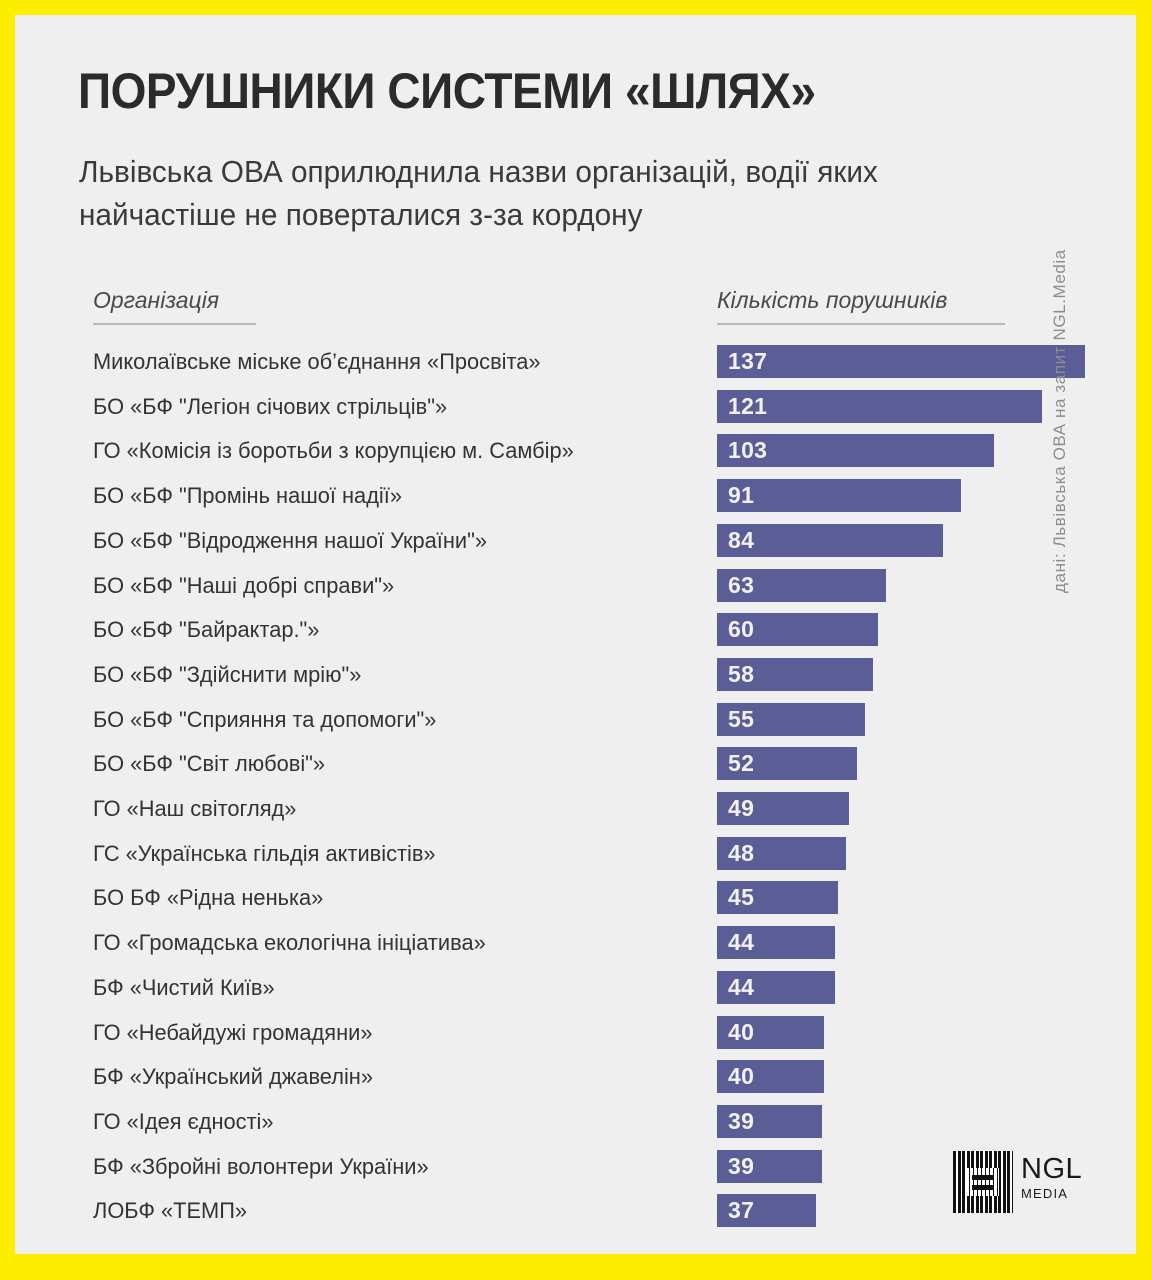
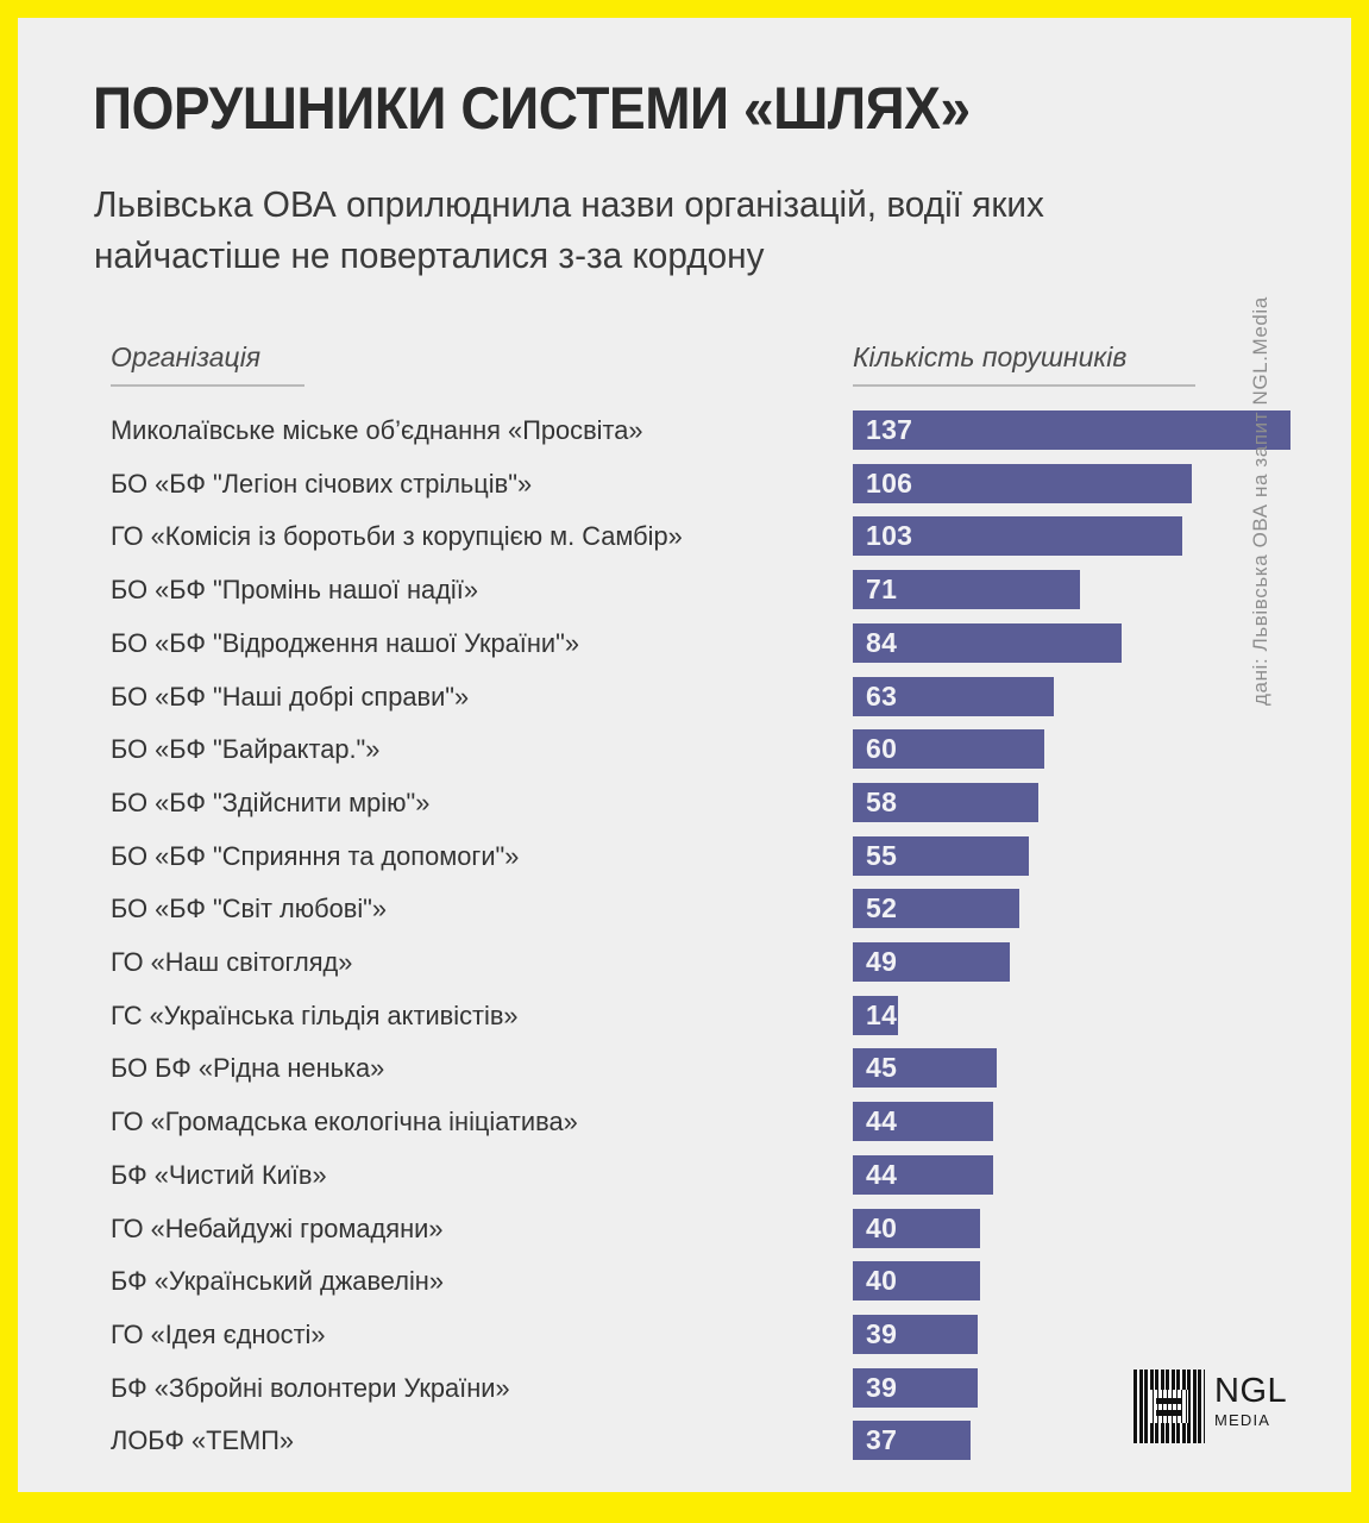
БО «БФ "Легіон січових стрільців"»: 121 -> 106
БО «БФ "Промінь нашої надії»: 91 -> 71
ГС «Українська гільдія активістів»: 48 -> 14
